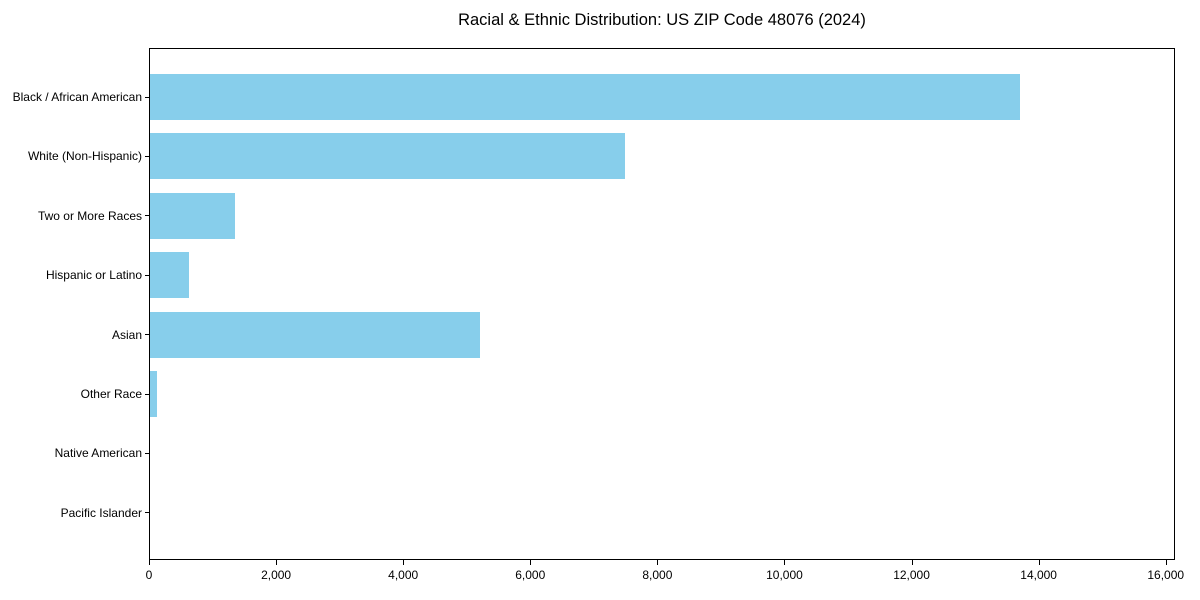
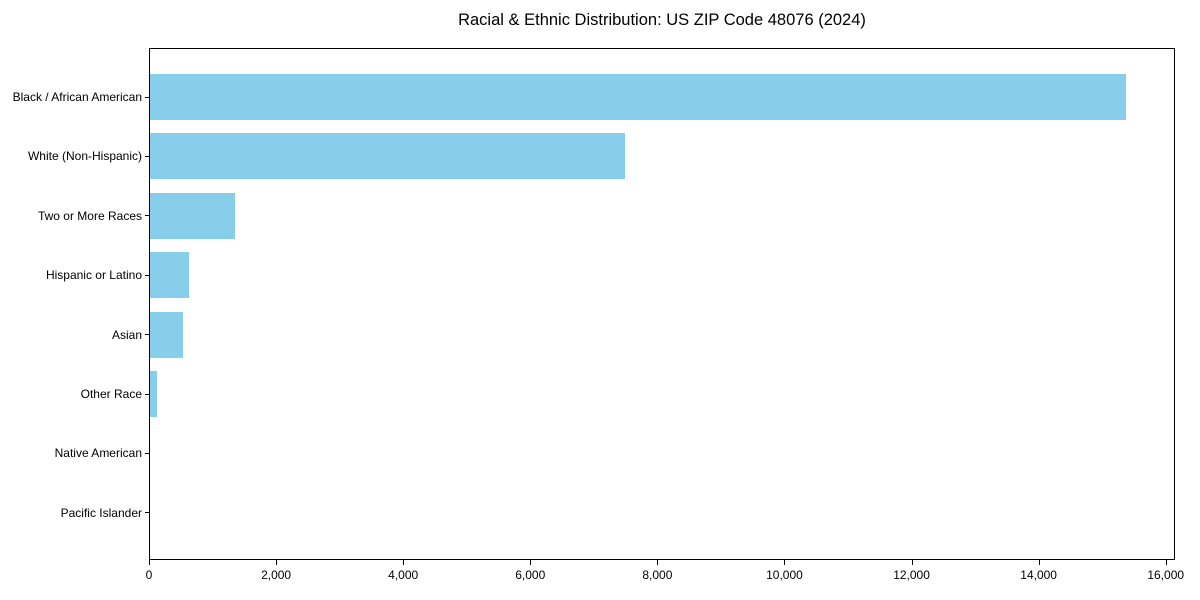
Black / African American: 13700 -> 15400
Asian: 5200 -> 500
